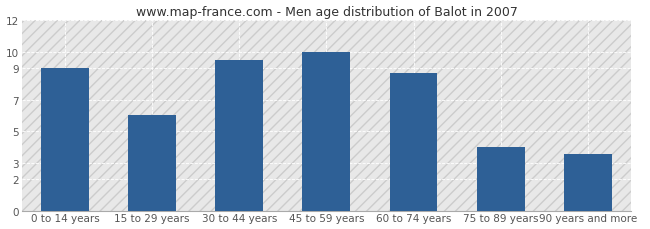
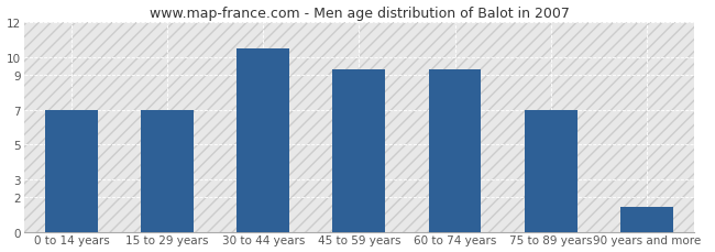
0 to 14 years: 9.0 -> 7.0
15 to 29 years: 6.0 -> 7.0
30 to 44 years: 9.5 -> 10.5
45 to 59 years: 10.0 -> 9.3
60 to 74 years: 8.7 -> 9.3
75 to 89 years: 4.0 -> 7.0
90 years and more: 3.6 -> 1.4
